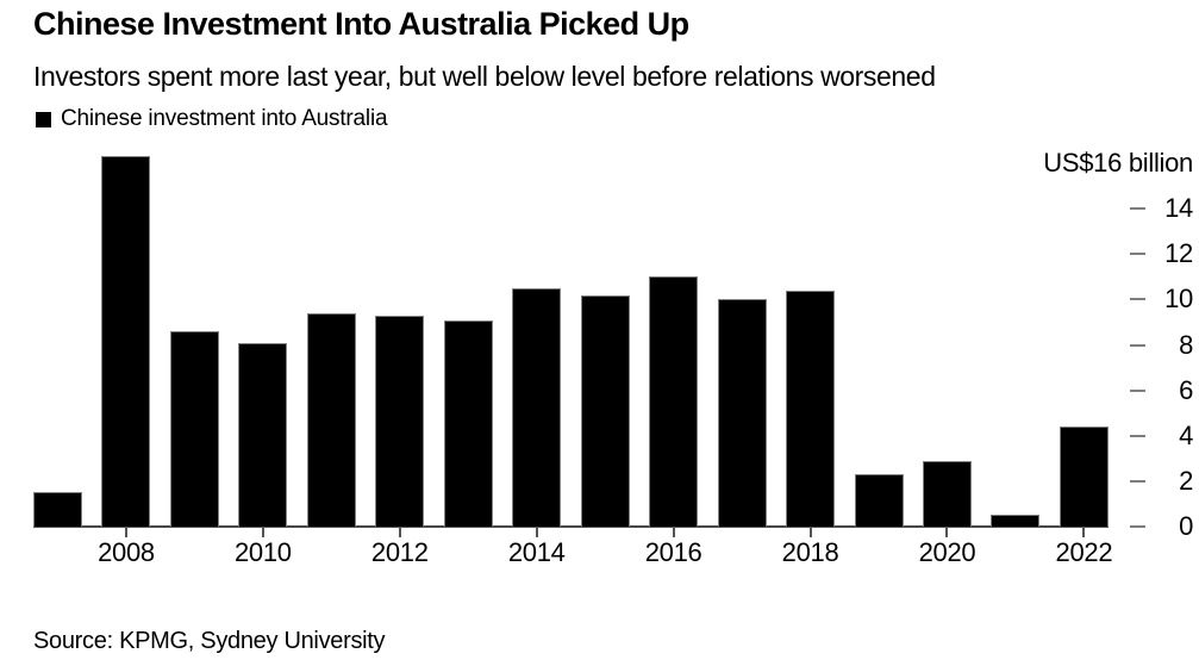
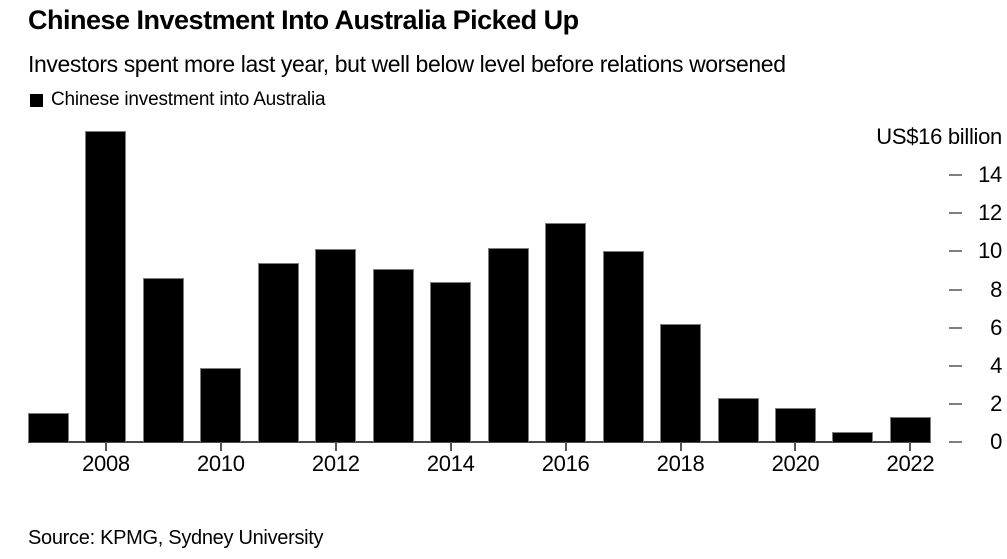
2010: 8.1 -> 3.9
2012: 9.3 -> 10.1
2014: 10.5 -> 8.4
2016: 11.0 -> 11.5
2018: 10.4 -> 6.2
2020: 2.9 -> 1.8
2022: 4.4 -> 1.3
